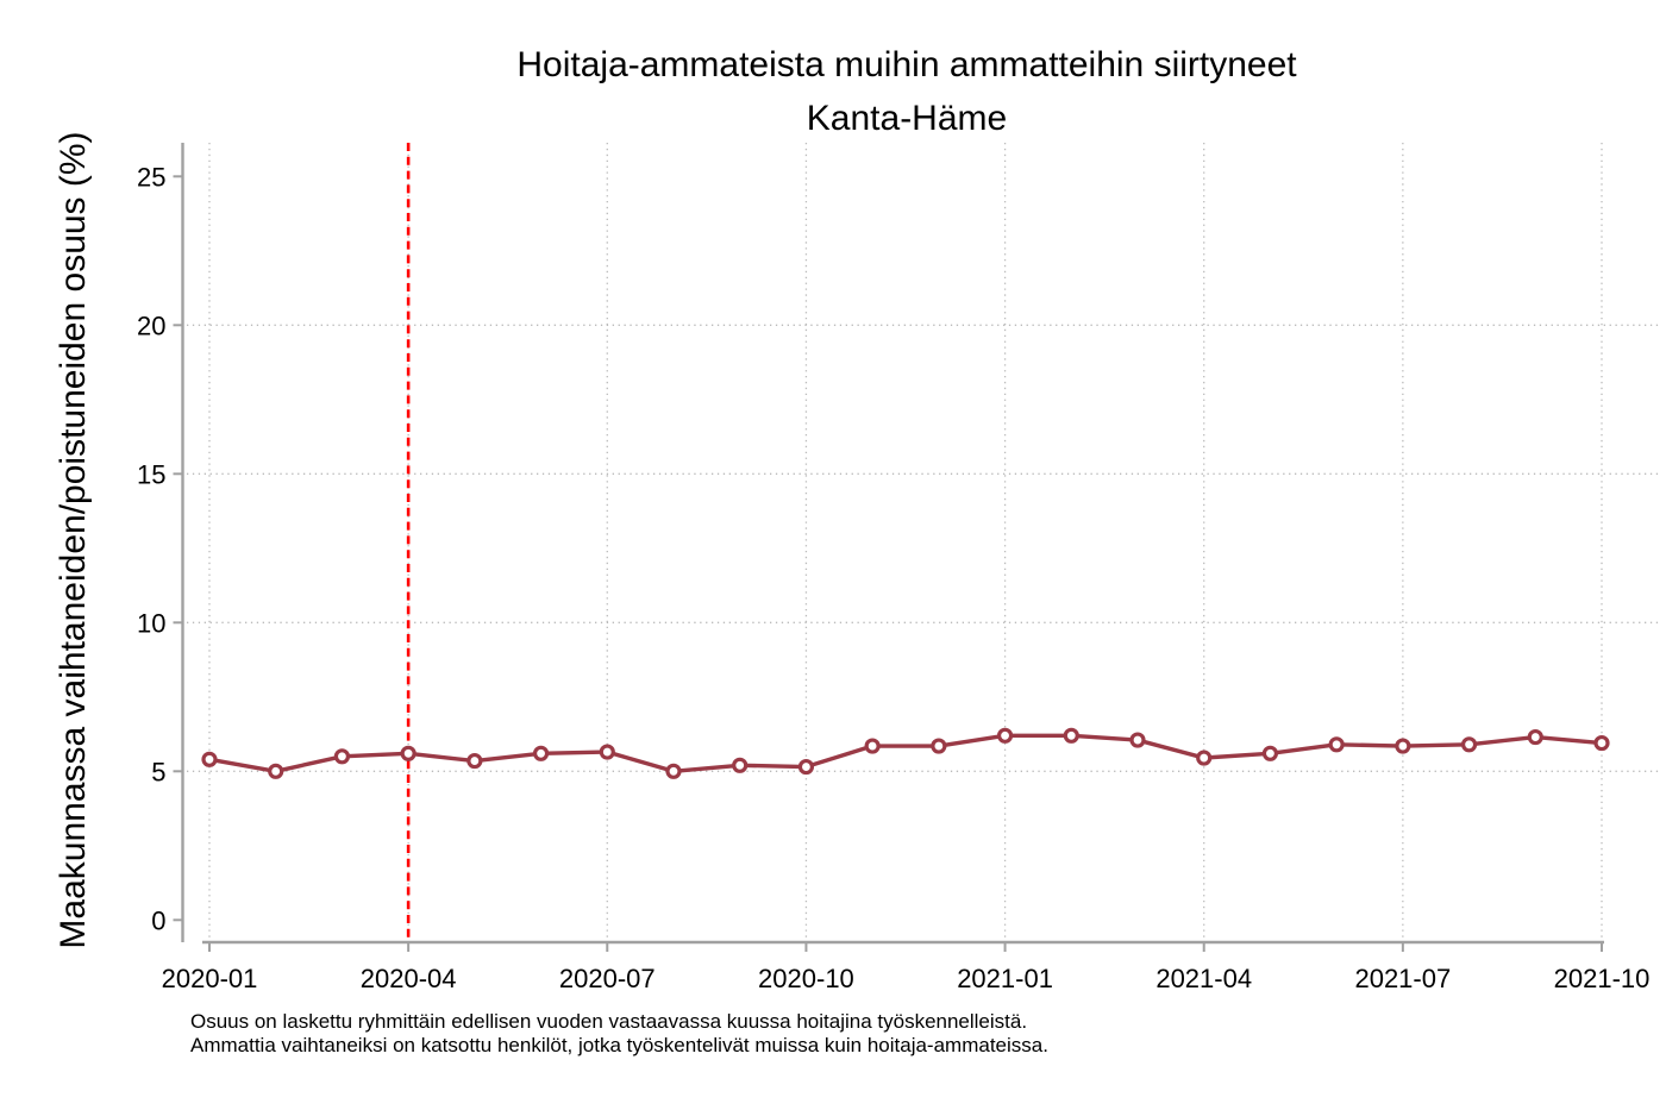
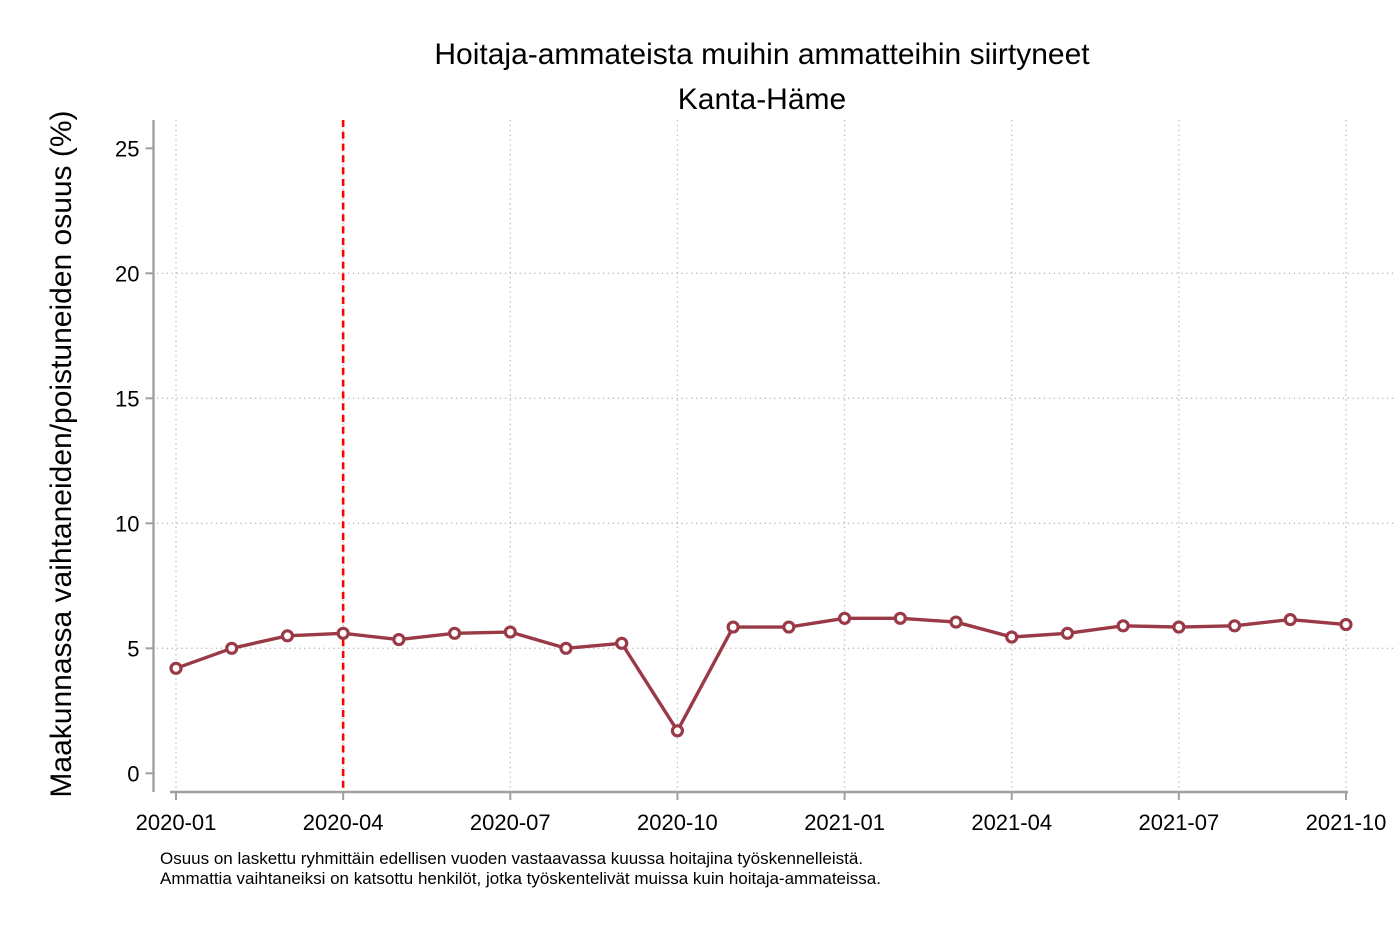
2020-01: 5.4 -> 4.2
2020-10: 5.2 -> 1.7
